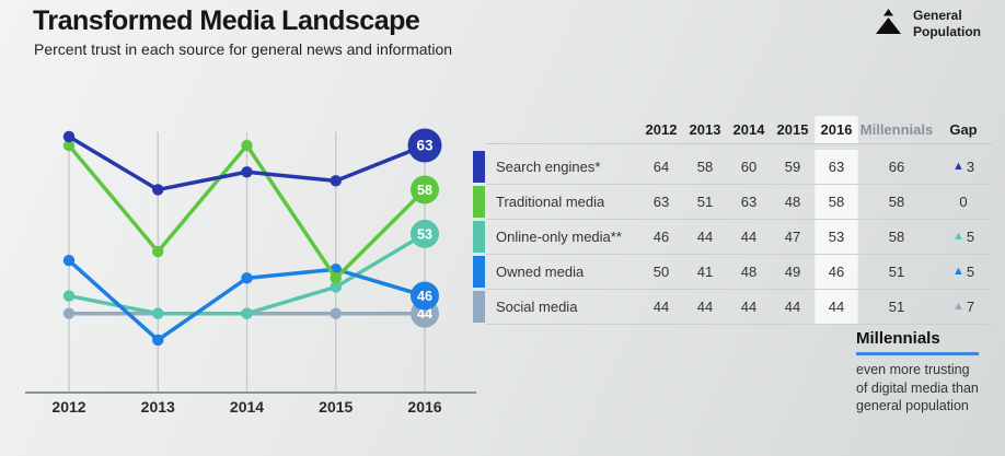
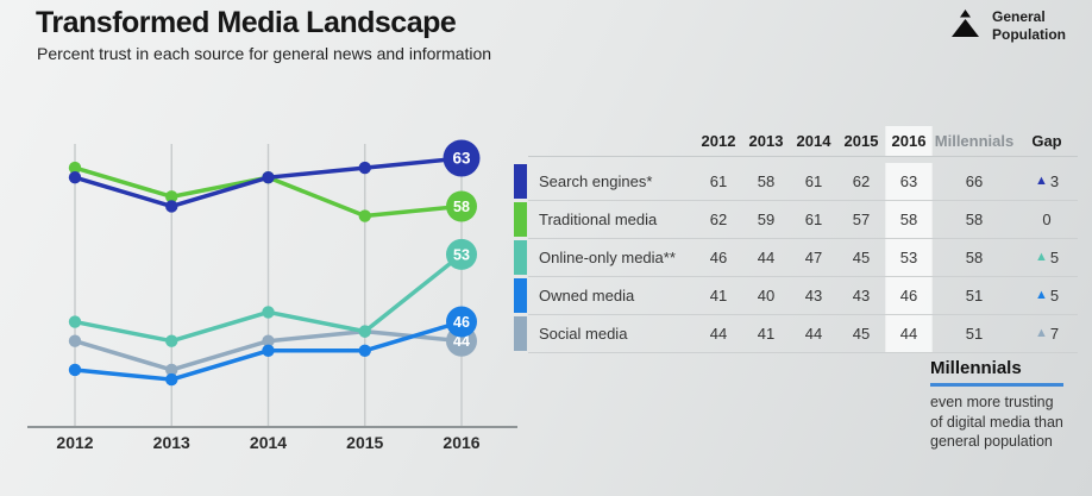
Search engines*/2012: 64 -> 61
Traditional media/2012: 63 -> 62
Owned media/2012: 50 -> 41
Traditional media/2013: 51 -> 59
Owned media/2013: 41 -> 40
Social media/2013: 44 -> 41
Search engines*/2014: 60 -> 61
Traditional media/2014: 63 -> 61
Online-only media**/2014: 44 -> 47
Owned media/2014: 48 -> 43
Search engines*/2015: 59 -> 62
Traditional media/2015: 48 -> 57
Online-only media**/2015: 47 -> 45
Owned media/2015: 49 -> 43
Social media/2015: 44 -> 45
